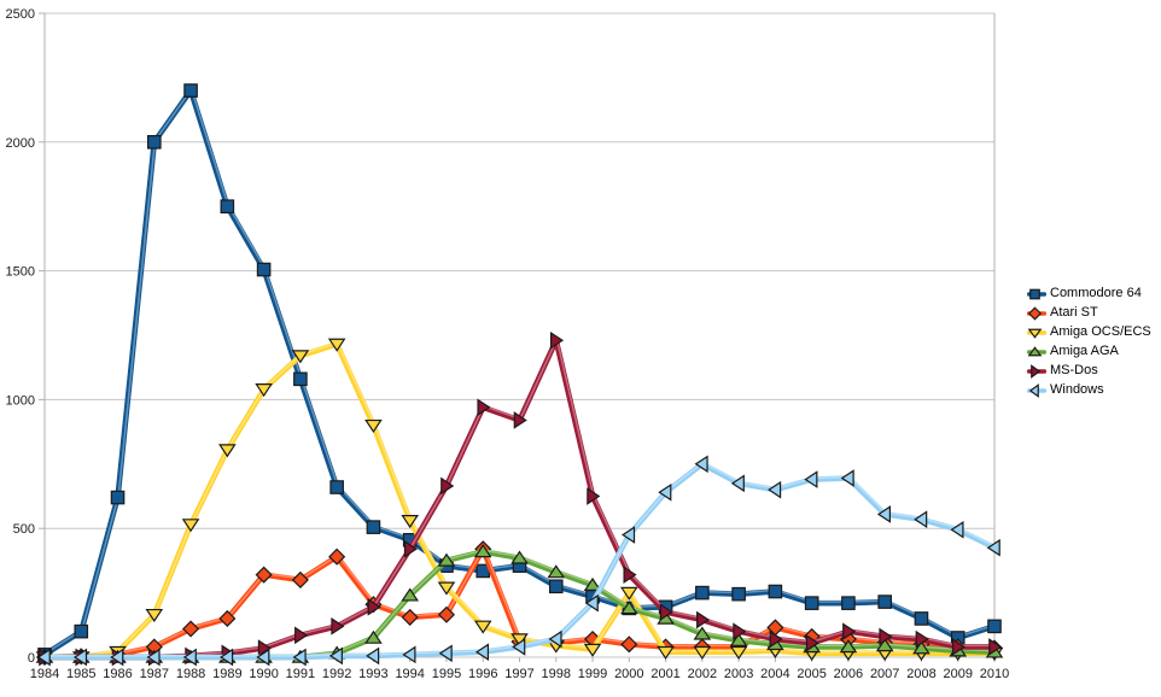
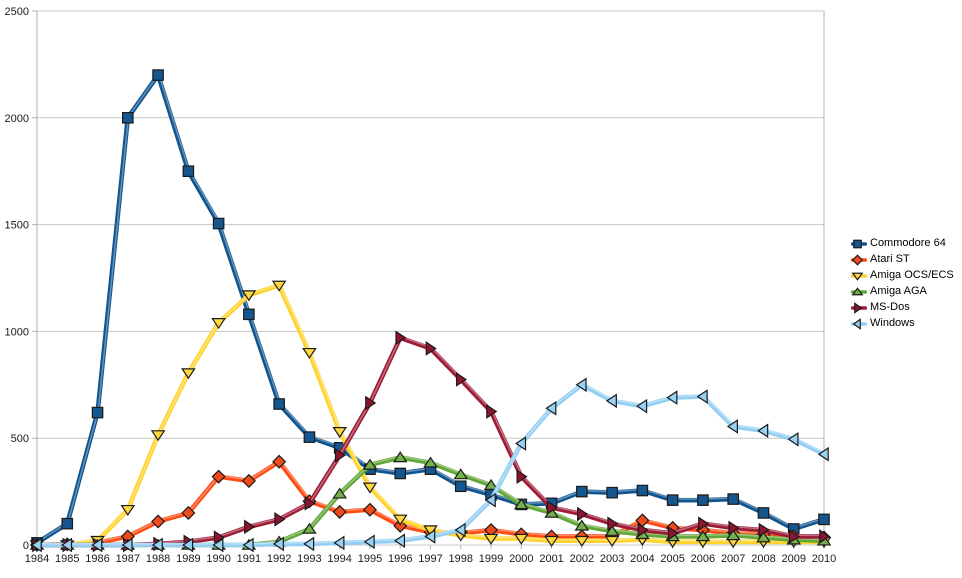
Atari ST/1996: 420 -> 90
MS-Dos/1998: 1230 -> 780
Amiga OCS/ECS/2000: 250 -> 30
